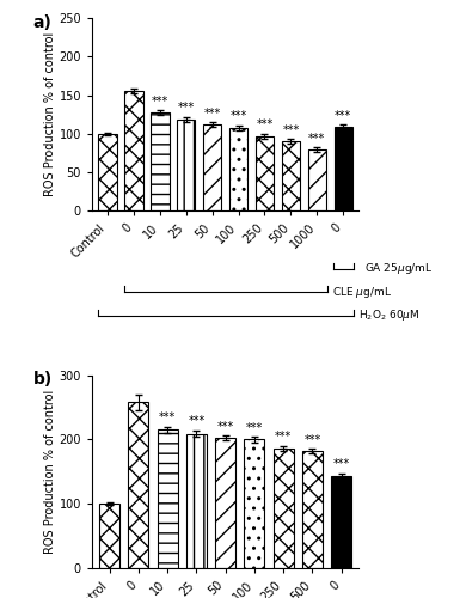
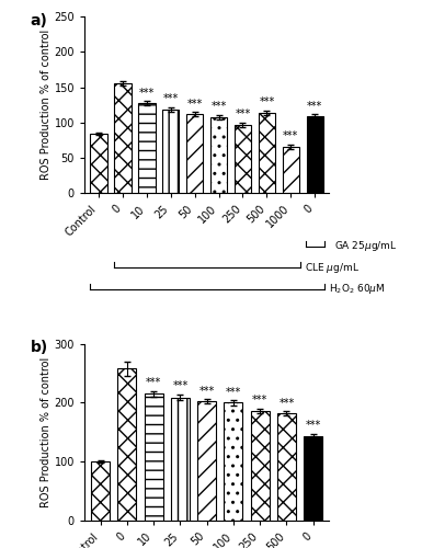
Control: 100 -> 84
500: 90 -> 114
1000: 79 -> 66
